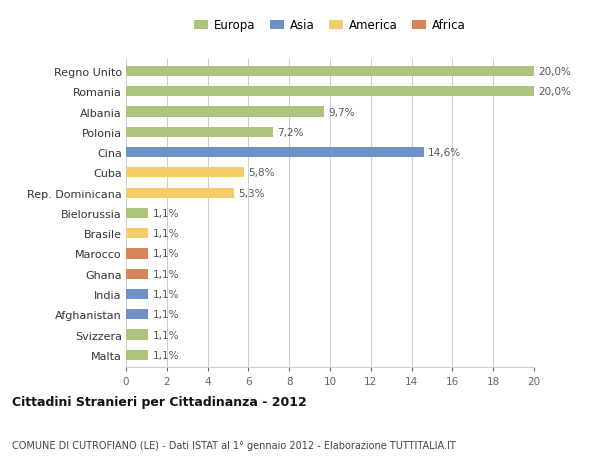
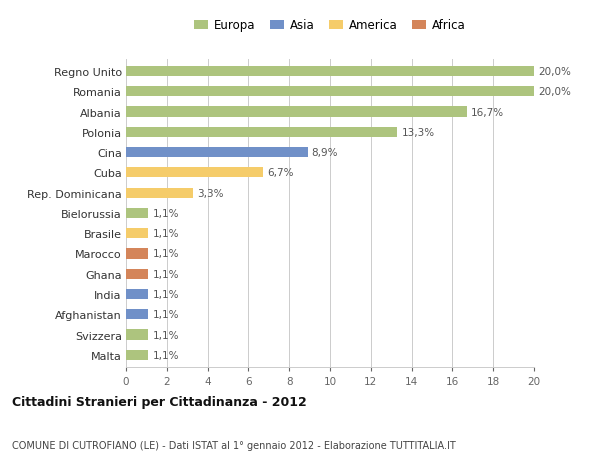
Albania: 9,7% -> 16,7%
Polonia: 7,2% -> 13,3%
Cina: 14,6% -> 8,9%
Cuba: 5,8% -> 6,7%
Rep. Dominicana: 5,3% -> 3,3%
